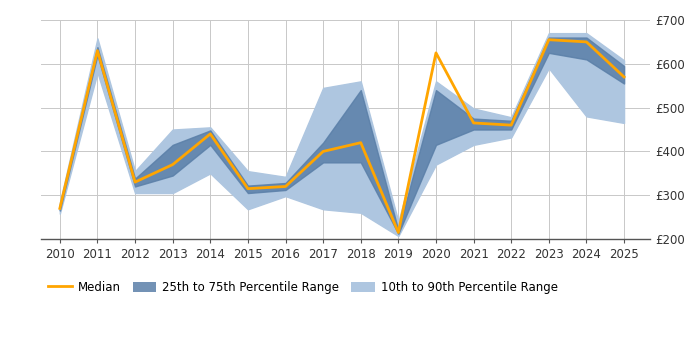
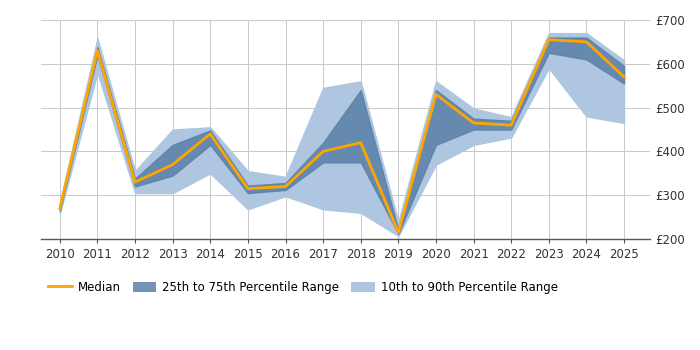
Median/2020: £625 -> £530
